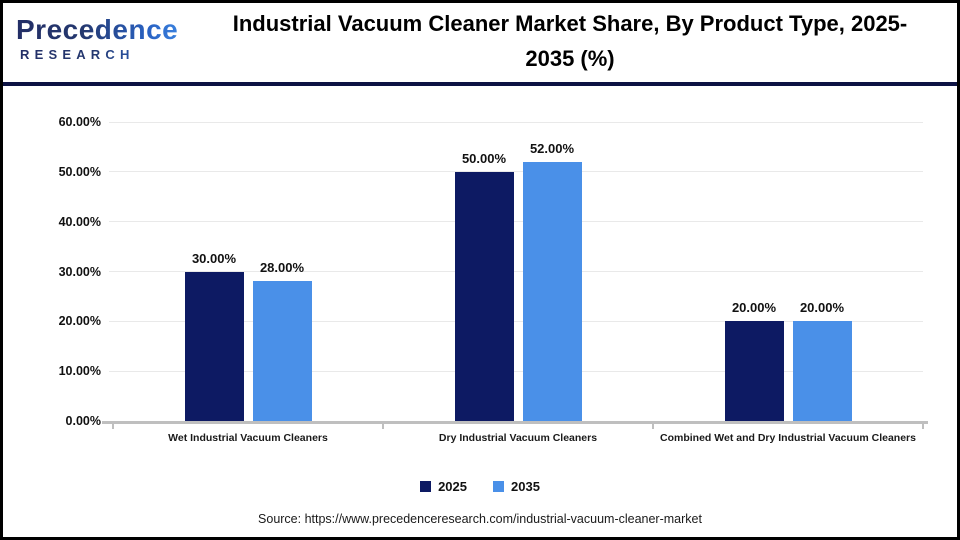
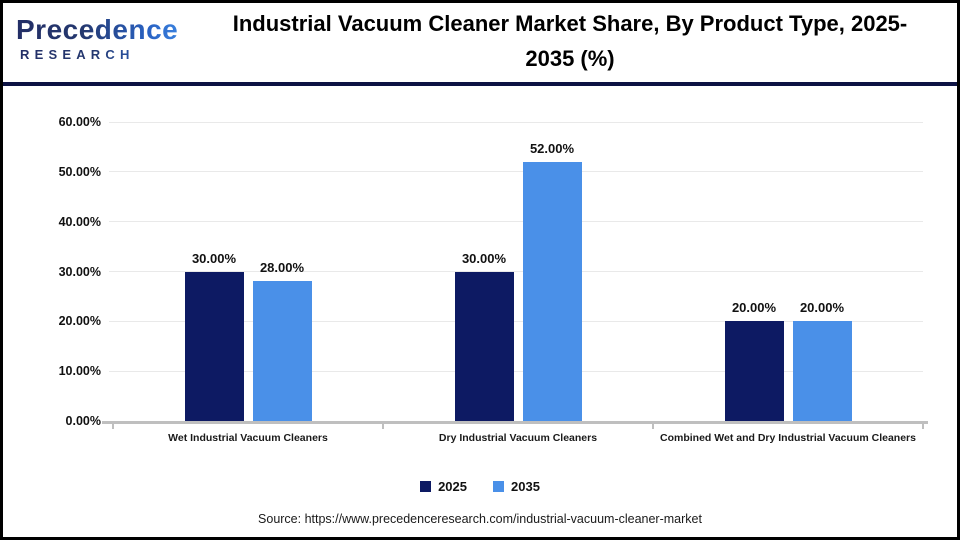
2025/Dry Industrial Vacuum Cleaners: 50.00% -> 30.00%
